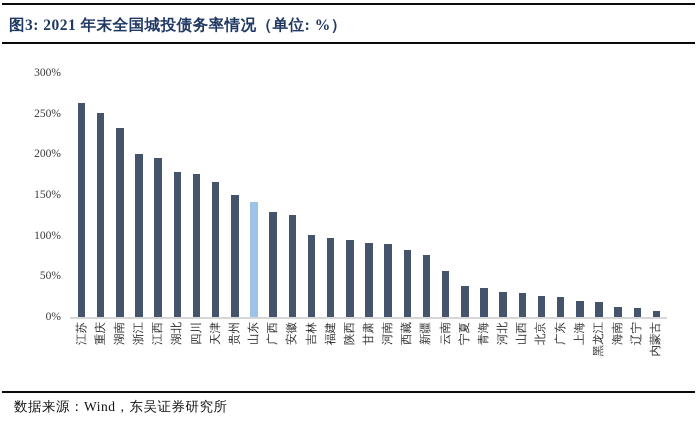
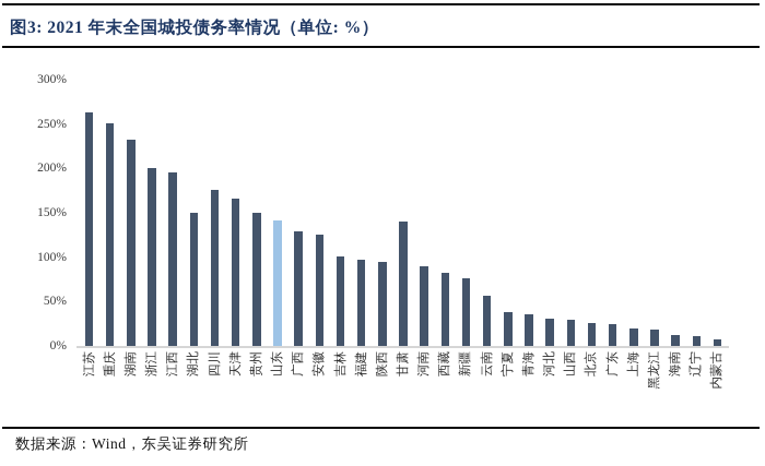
湖北: 180% -> 150%
甘肃: 90% -> 140%
